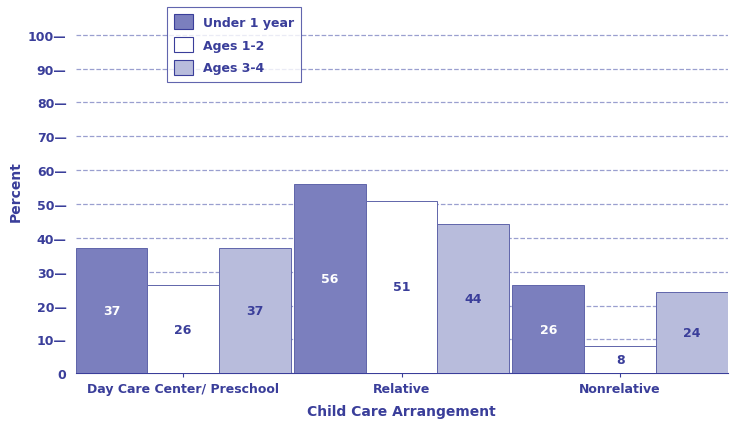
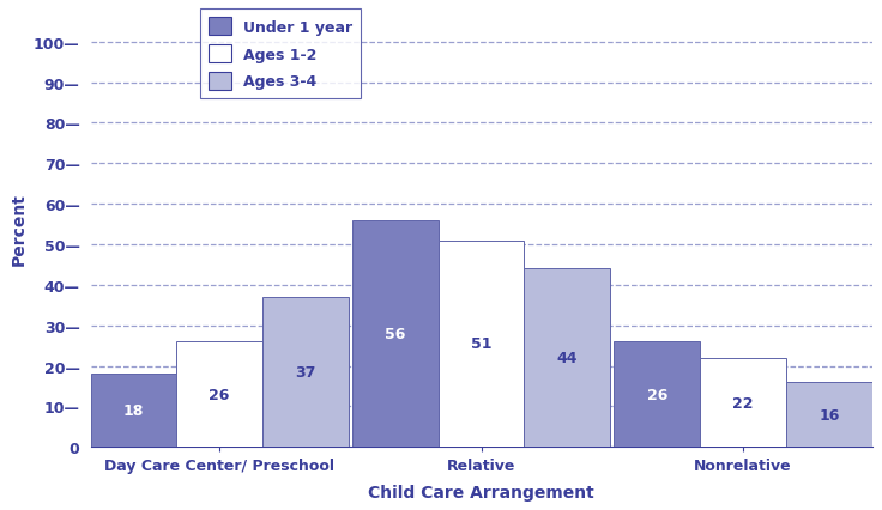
Under 1 year/Day Care Center/ Preschool: 37 -> 18
Ages 1-2/Nonrelative: 8 -> 22
Ages 3-4/Nonrelative: 24 -> 16
